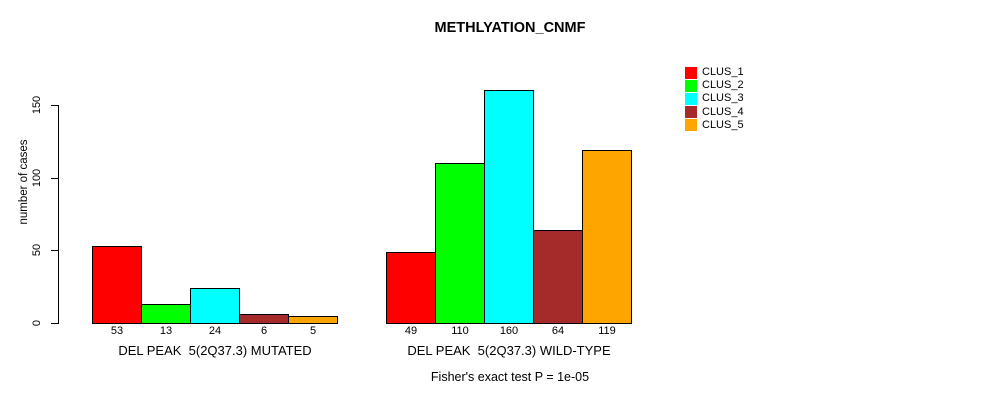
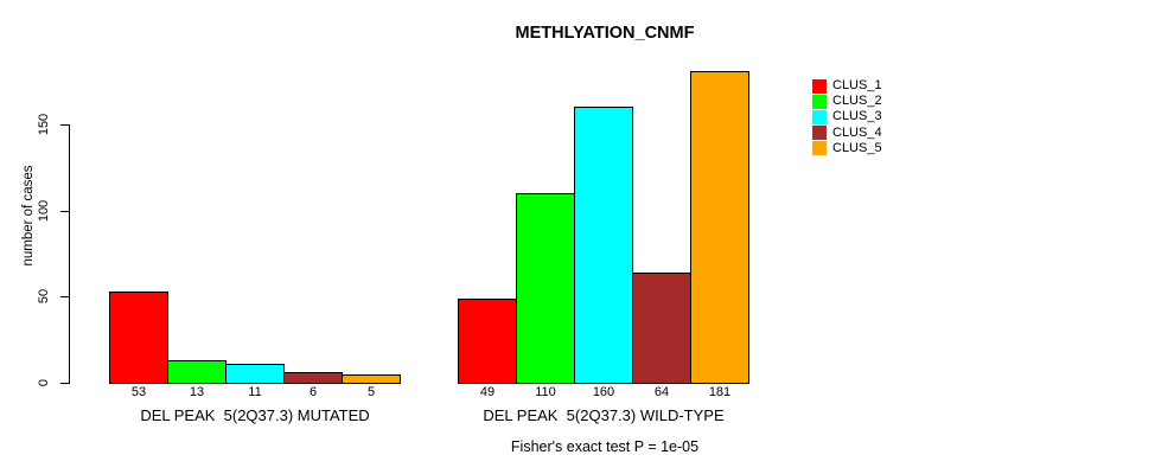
CLUS_3/DEL PEAK 5(2Q37.3) MUTATED: 24 -> 11
CLUS_5/DEL PEAK 5(2Q37.3) WILD-TYPE: 119 -> 181
